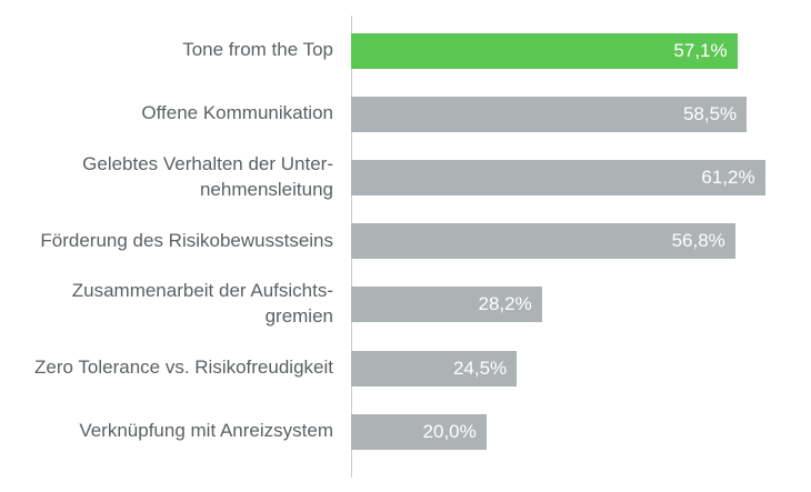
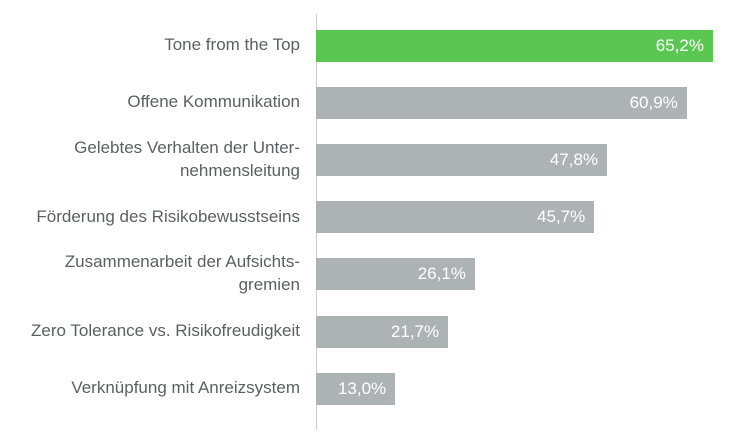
Tone from the Top: 57,1% -> 65,2%
Offene Kommunikation: 58,5% -> 60,9%
Gelebtes Verhalten der Unter- nehmensleitung: 61,2% -> 47,8%
Förderung des Risikobewusstseins: 56,8% -> 45,7%
Zusammenarbeit der Aufsichts- gremien: 28,2% -> 26,1%
Zero Tolerance vs. Risikofreudigkeit: 24,5% -> 21,7%
Verknüpfung mit Anreizsystem: 20,0% -> 13,0%
